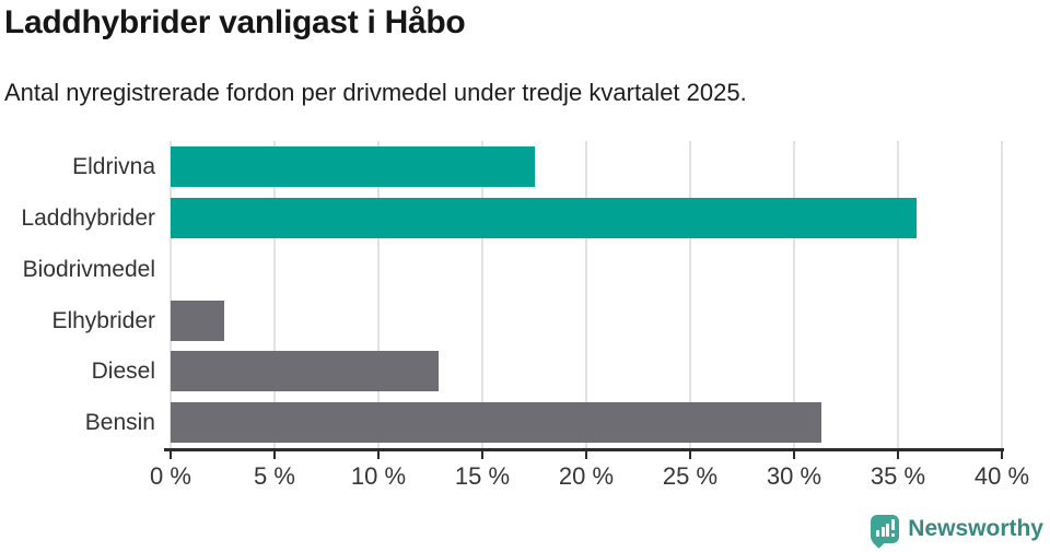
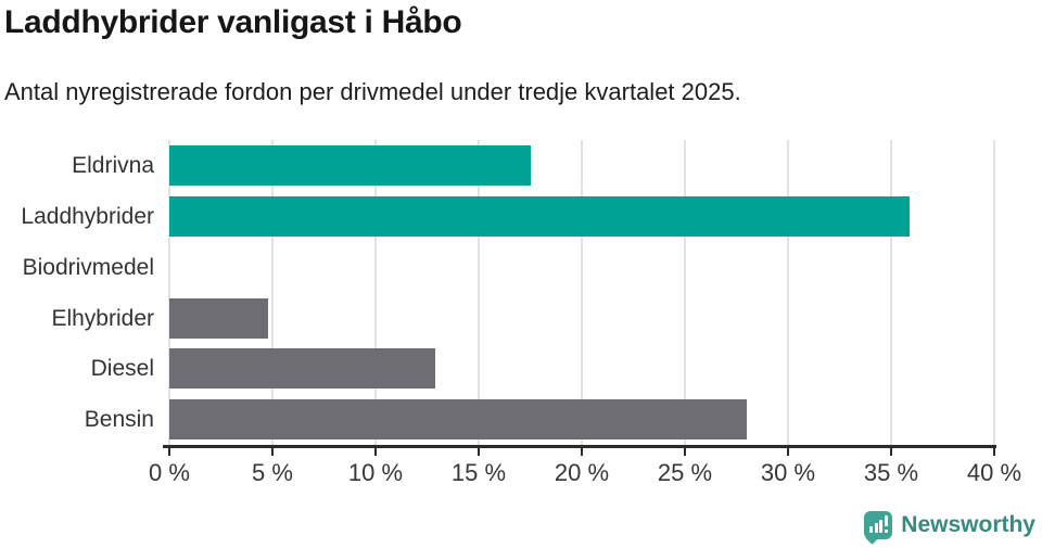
Elhybrider: 2.6% -> 4.8%
Bensin: 31.3% -> 28.0%
